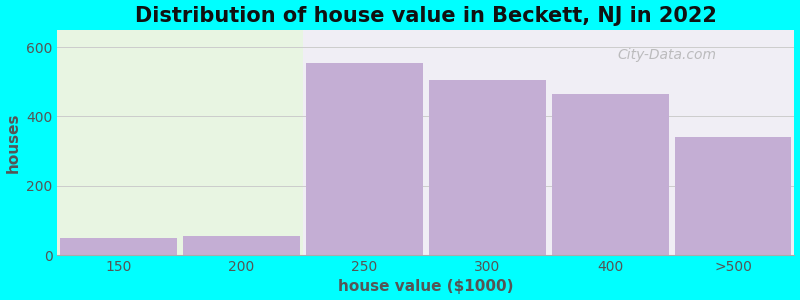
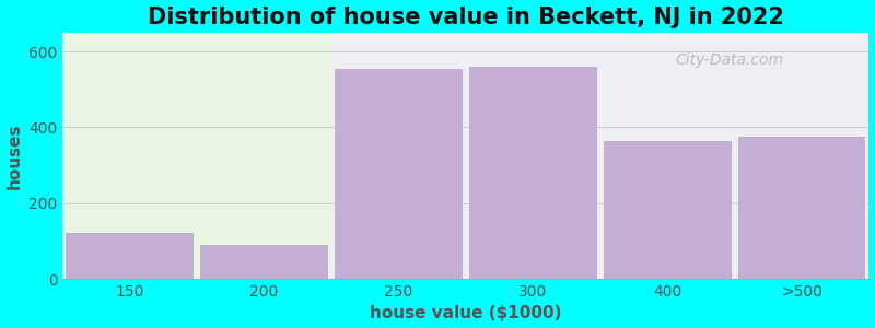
150: 50 -> 120
200: 55 -> 90
300: 505 -> 560
400: 465 -> 365
>500: 340 -> 375
